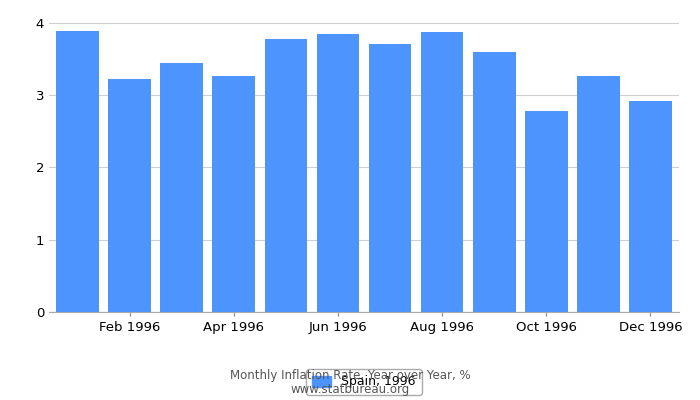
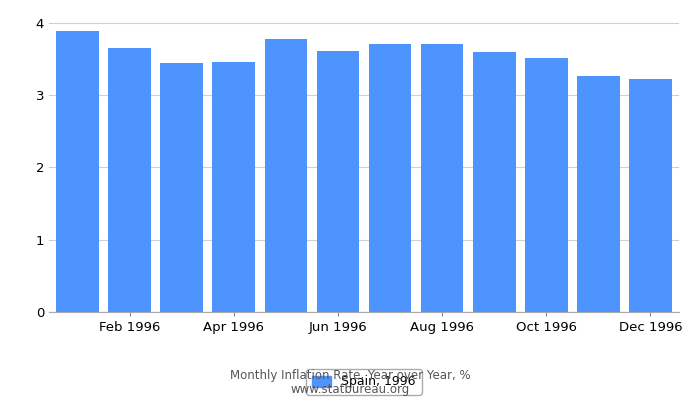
Feb 1996: 3.22 -> 3.65
Apr 1996: 3.26 -> 3.46
Jun 1996: 3.84 -> 3.61
Aug 1996: 3.88 -> 3.71
Oct 1996: 2.78 -> 3.51
Dec 1996: 2.92 -> 3.23
